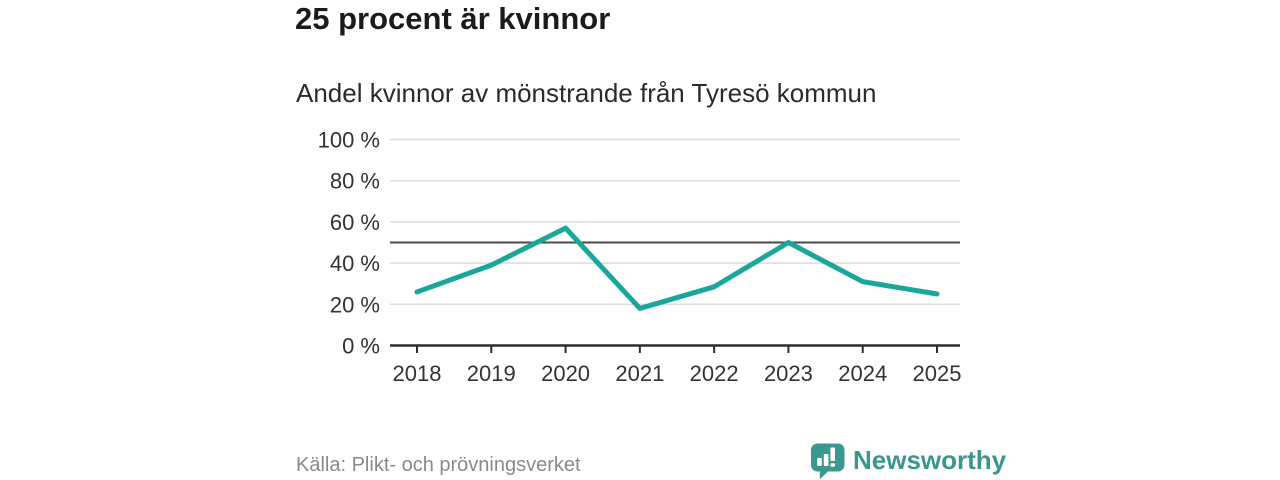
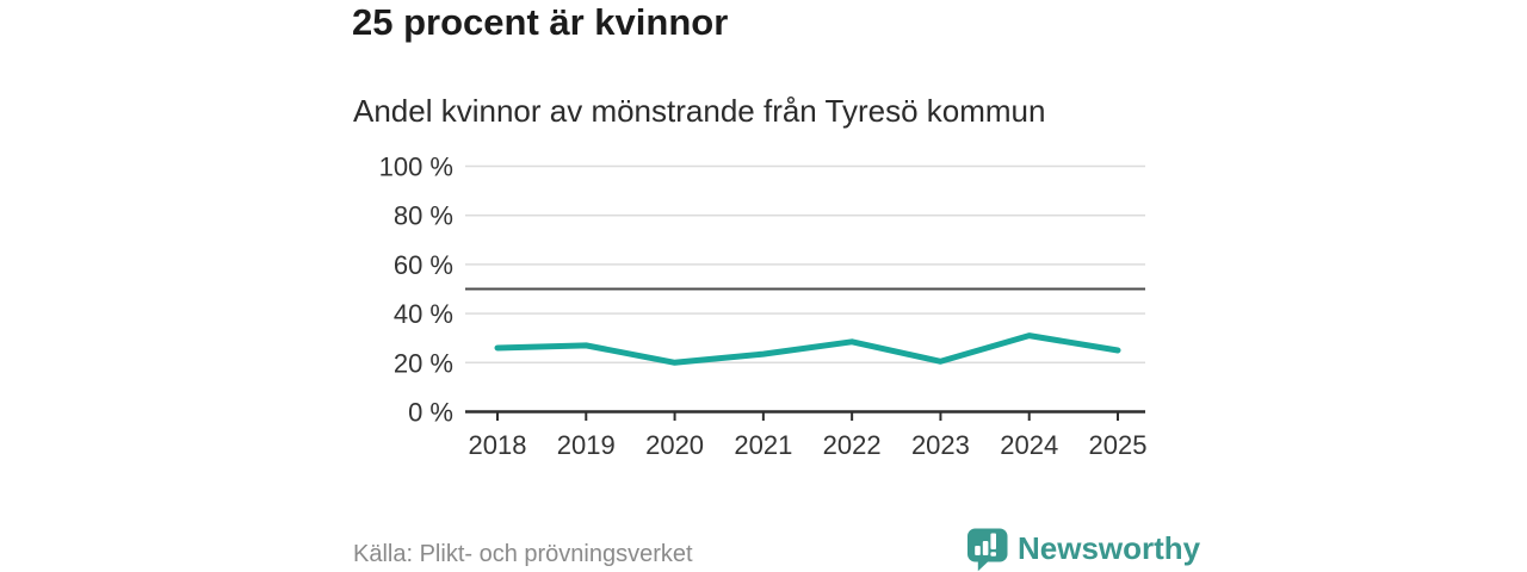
2019: 39% -> 27%
2020: 57% -> 20%
2021: 18% -> 24%
2023: 50% -> 20%
